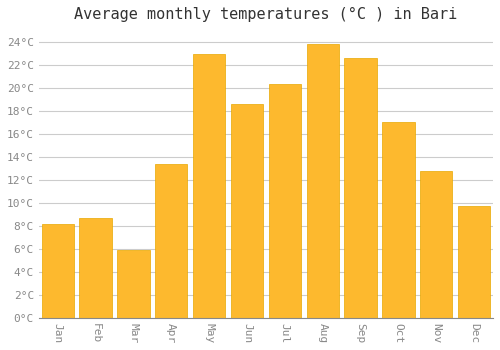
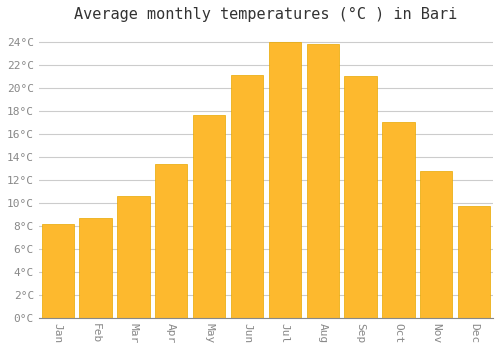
Mar: 5.9°C -> 10.6°C
May: 22.9°C -> 17.6°C
Jun: 18.6°C -> 21.1°C
Jul: 20.3°C -> 24.0°C
Sep: 22.6°C -> 21.0°C
